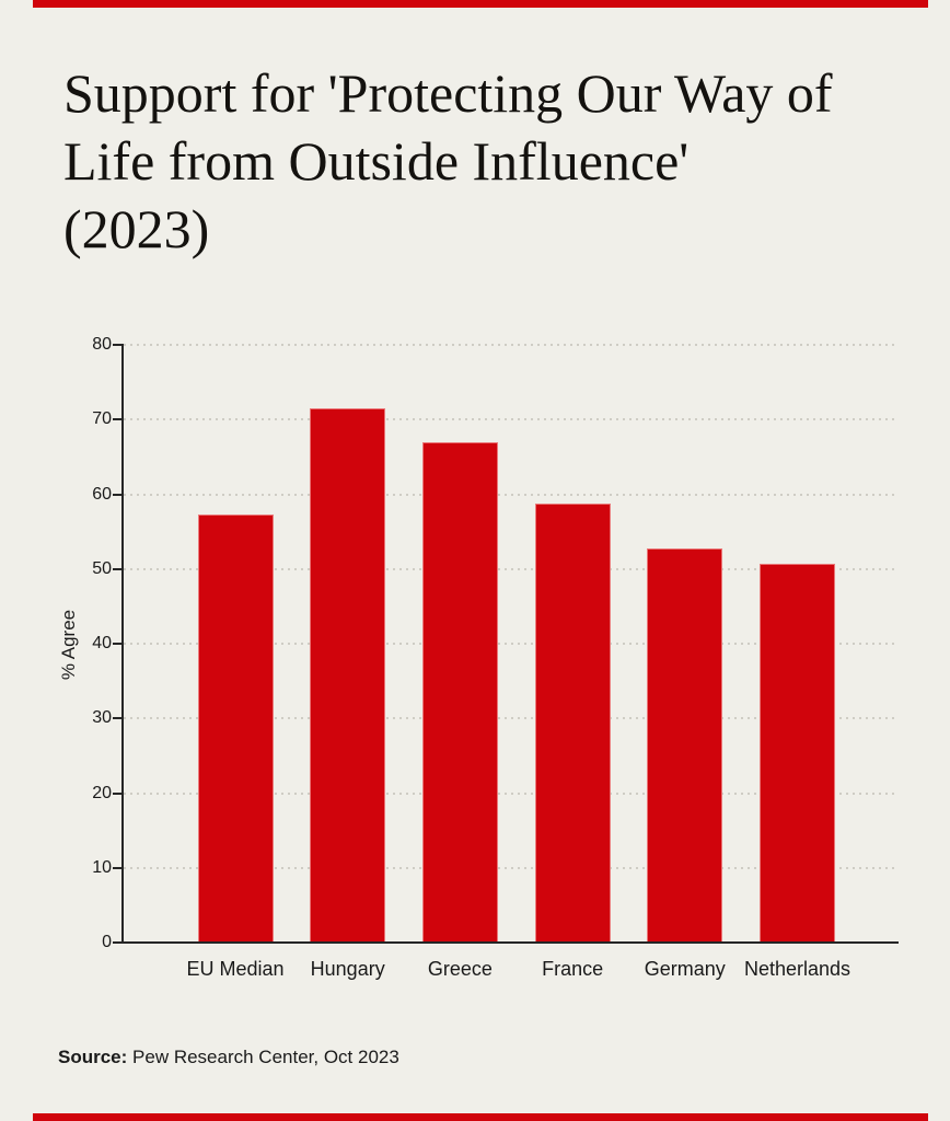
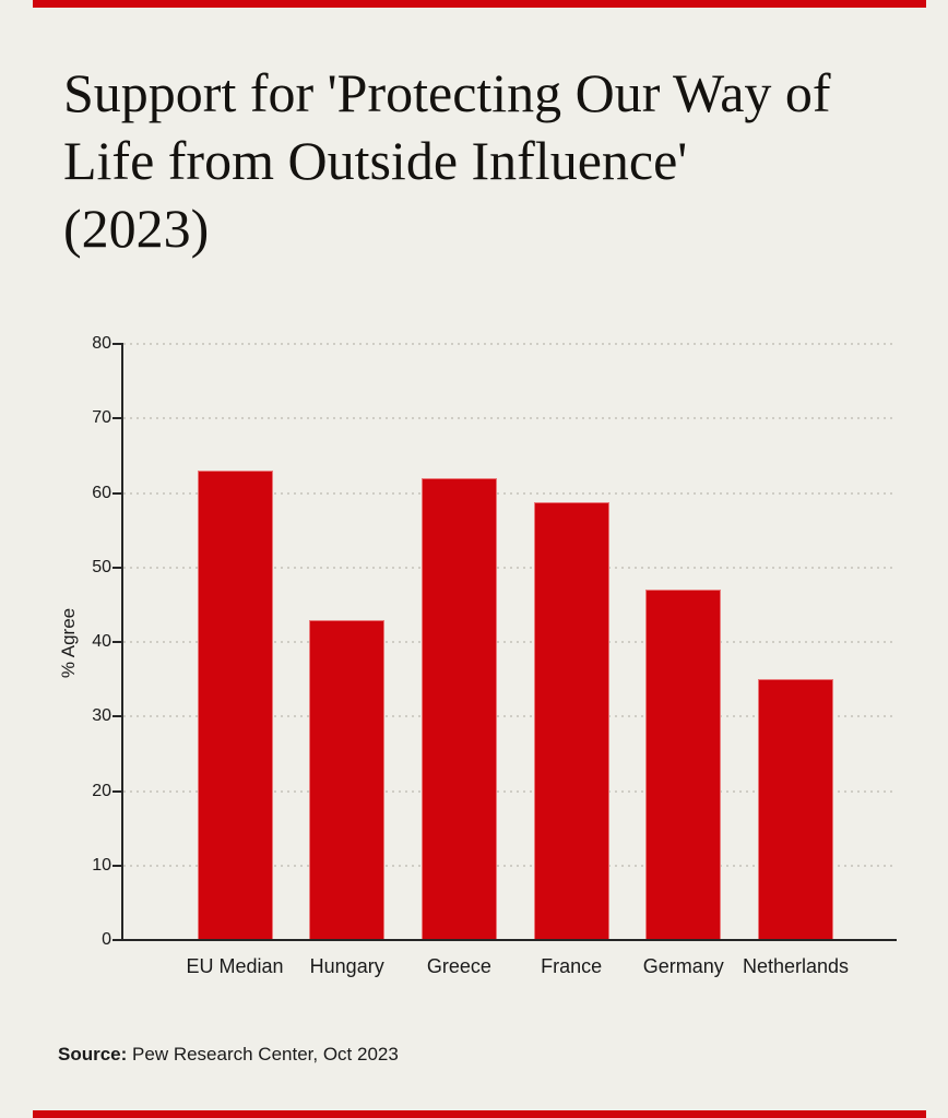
EU Median: 57 -> 63
Hungary: 72 -> 43
Greece: 67 -> 62
Germany: 53 -> 47
Netherlands: 51 -> 35
